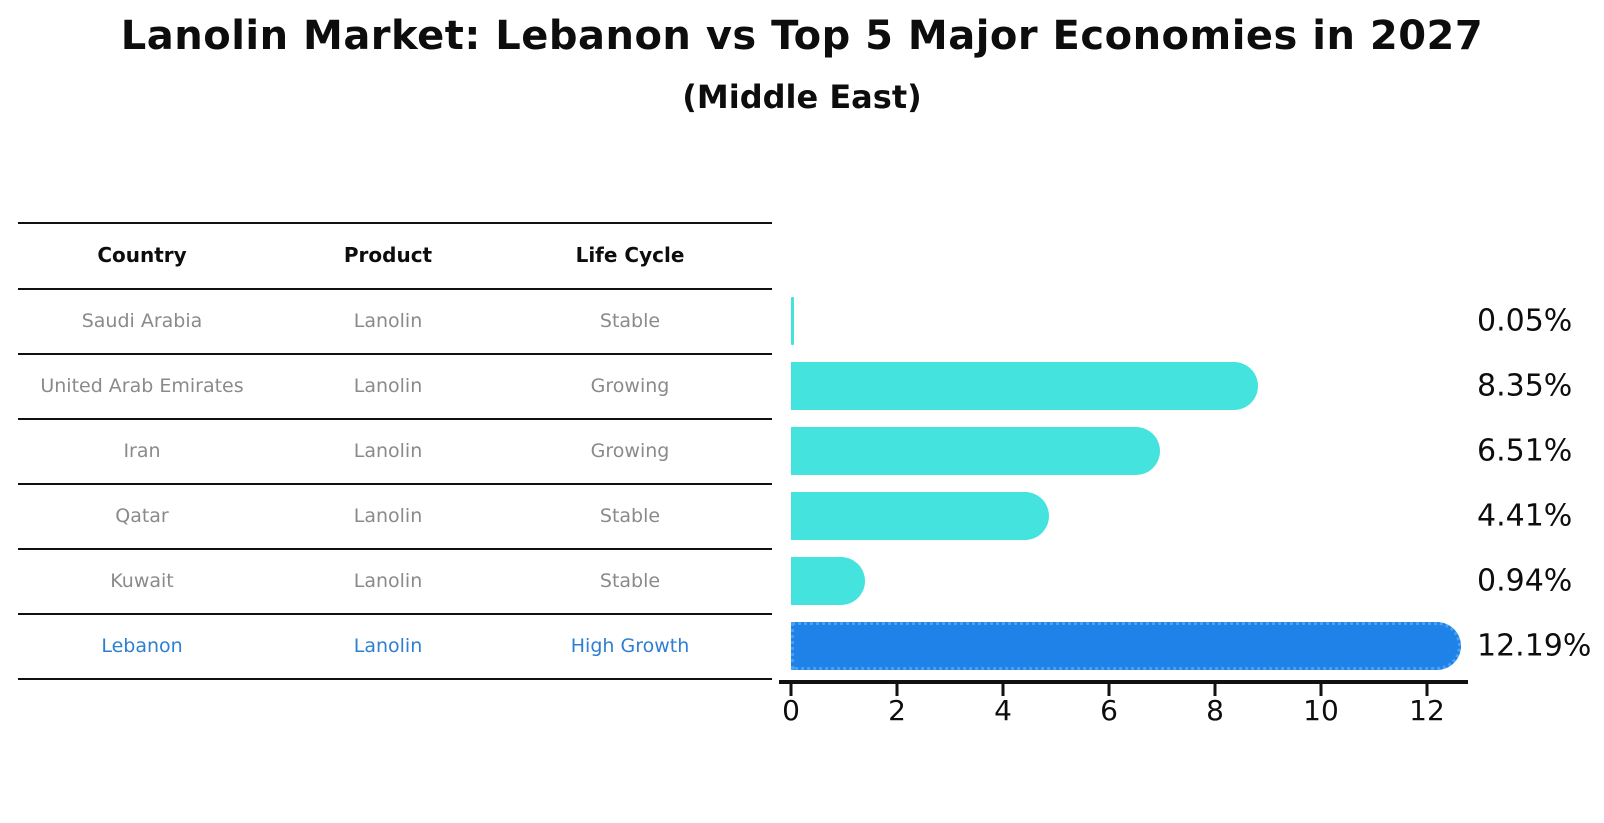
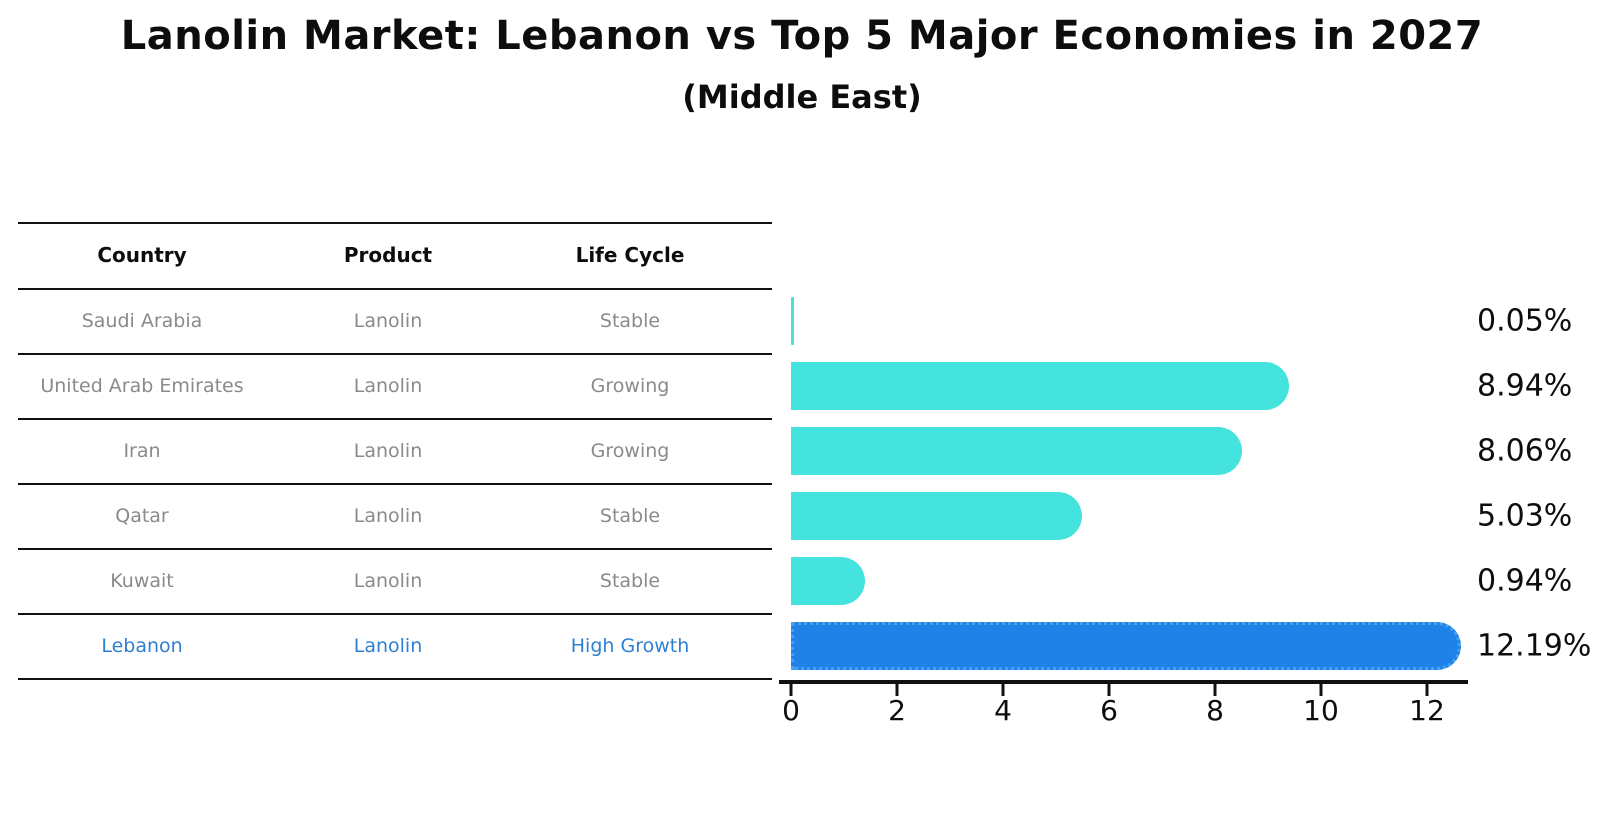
United Arab Emirates: 8.35% -> 8.94%
Iran: 6.51% -> 8.06%
Qatar: 4.41% -> 5.03%
